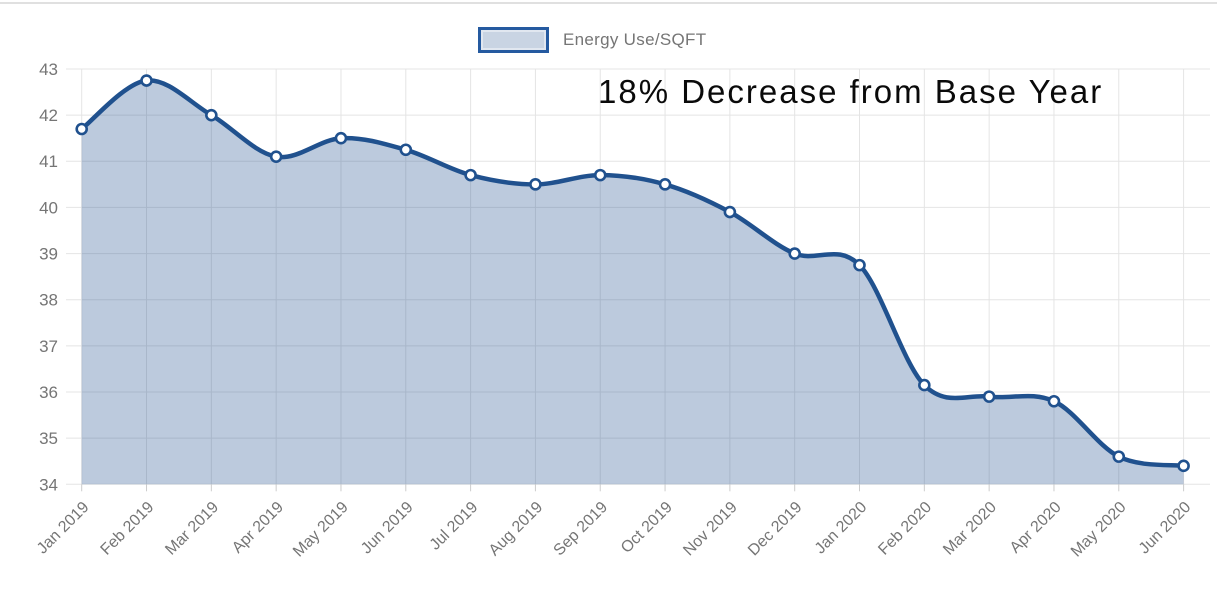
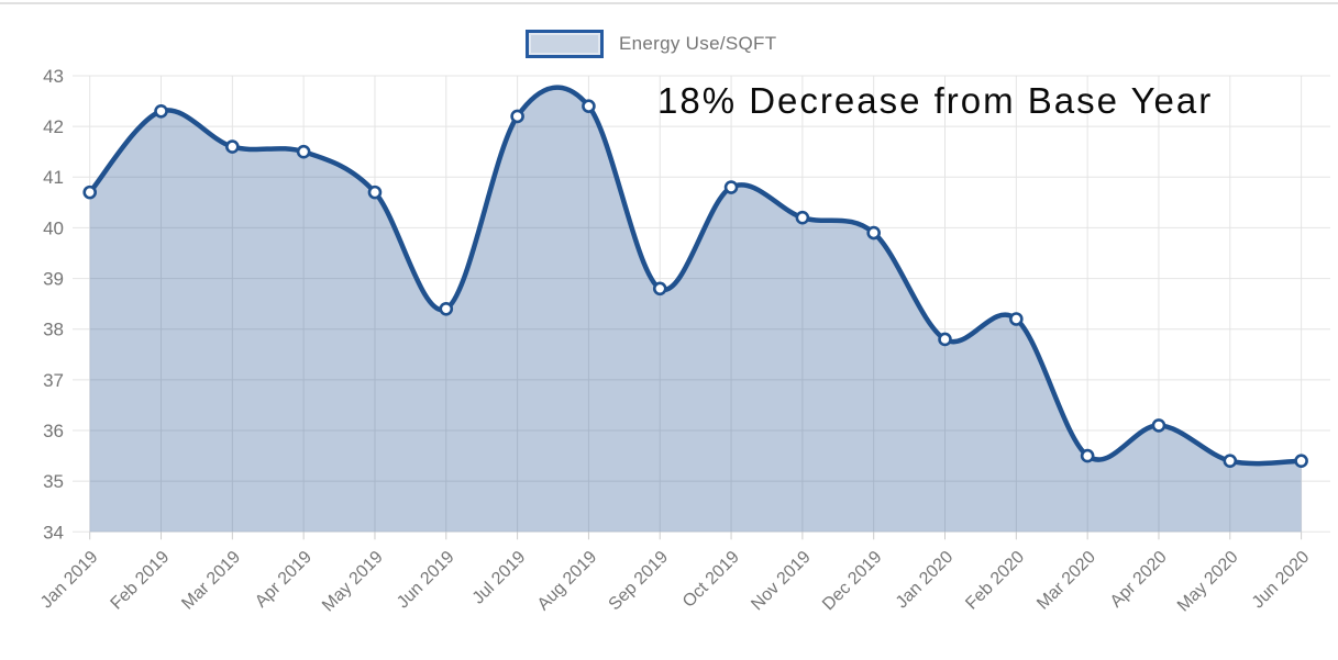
Jan 2019: 41.7 -> 40.7
Feb 2019: 42.8 -> 42.3
Mar 2019: 42.0 -> 41.6
Apr 2019: 41.1 -> 41.5
May 2019: 41.5 -> 40.7
Jun 2019: 41.2 -> 38.4
Jul 2019: 40.7 -> 42.2
Aug 2019: 40.5 -> 42.4
Sep 2019: 40.7 -> 38.8
Oct 2019: 40.5 -> 40.8
Nov 2019: 39.9 -> 40.2
Dec 2019: 39.0 -> 39.9
Jan 2020: 38.8 -> 37.8
Feb 2020: 36.1 -> 38.2
Mar 2020: 35.9 -> 35.5
Apr 2020: 35.8 -> 36.1
May 2020: 34.6 -> 35.4
Jun 2020: 34.4 -> 35.4
